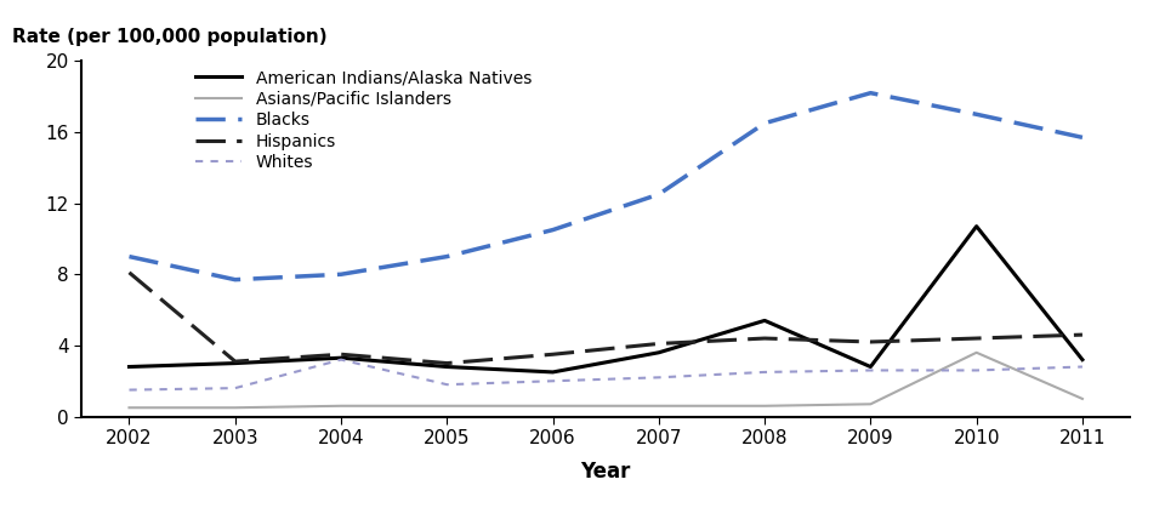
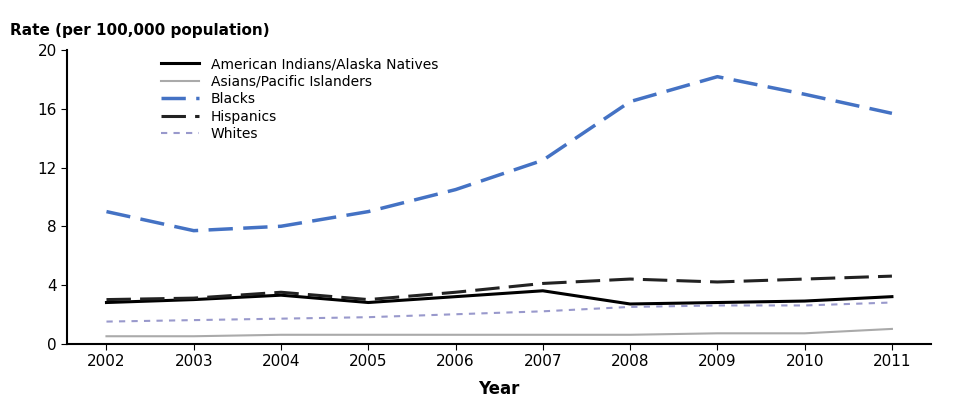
Hispanics/2002: 8.1 -> 3.0
Whites/2004: 3.2 -> 1.7
American Indians/Alaska Natives/2006: 2.5 -> 3.2
American Indians/Alaska Natives/2008: 5.4 -> 2.7
American Indians/Alaska Natives/2010: 10.7 -> 2.9
Asians/Pacific Islanders/2010: 3.6 -> 0.7
